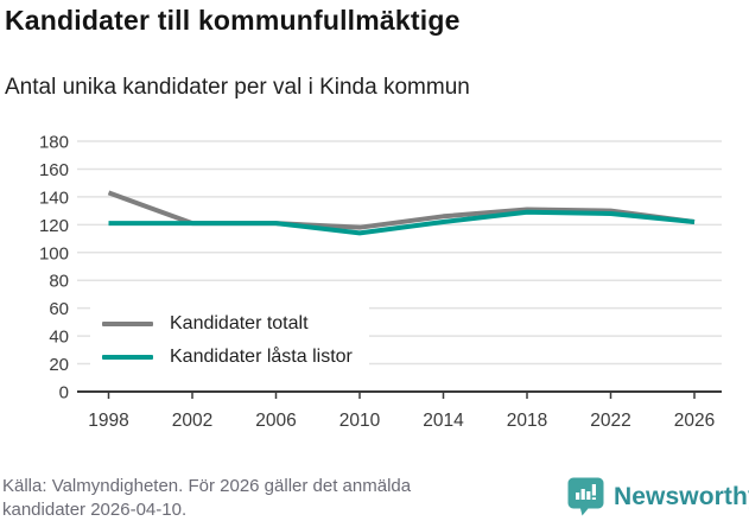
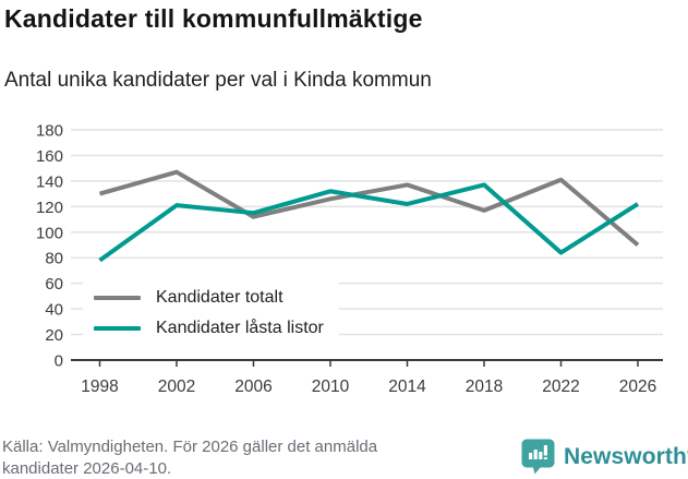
Kandidater totalt/1998: 143 -> 130
Kandidater låsta listor/1998: 121 -> 78
Kandidater totalt/2002: 121 -> 147
Kandidater totalt/2006: 121 -> 112
Kandidater låsta listor/2006: 121 -> 115
Kandidater totalt/2010: 118 -> 126
Kandidater låsta listor/2010: 114 -> 132
Kandidater totalt/2014: 126 -> 137
Kandidater totalt/2018: 131 -> 117
Kandidater låsta listor/2018: 129 -> 137
Kandidater totalt/2022: 130 -> 141
Kandidater låsta listor/2022: 128 -> 84
Kandidater totalt/2026: 122 -> 90
